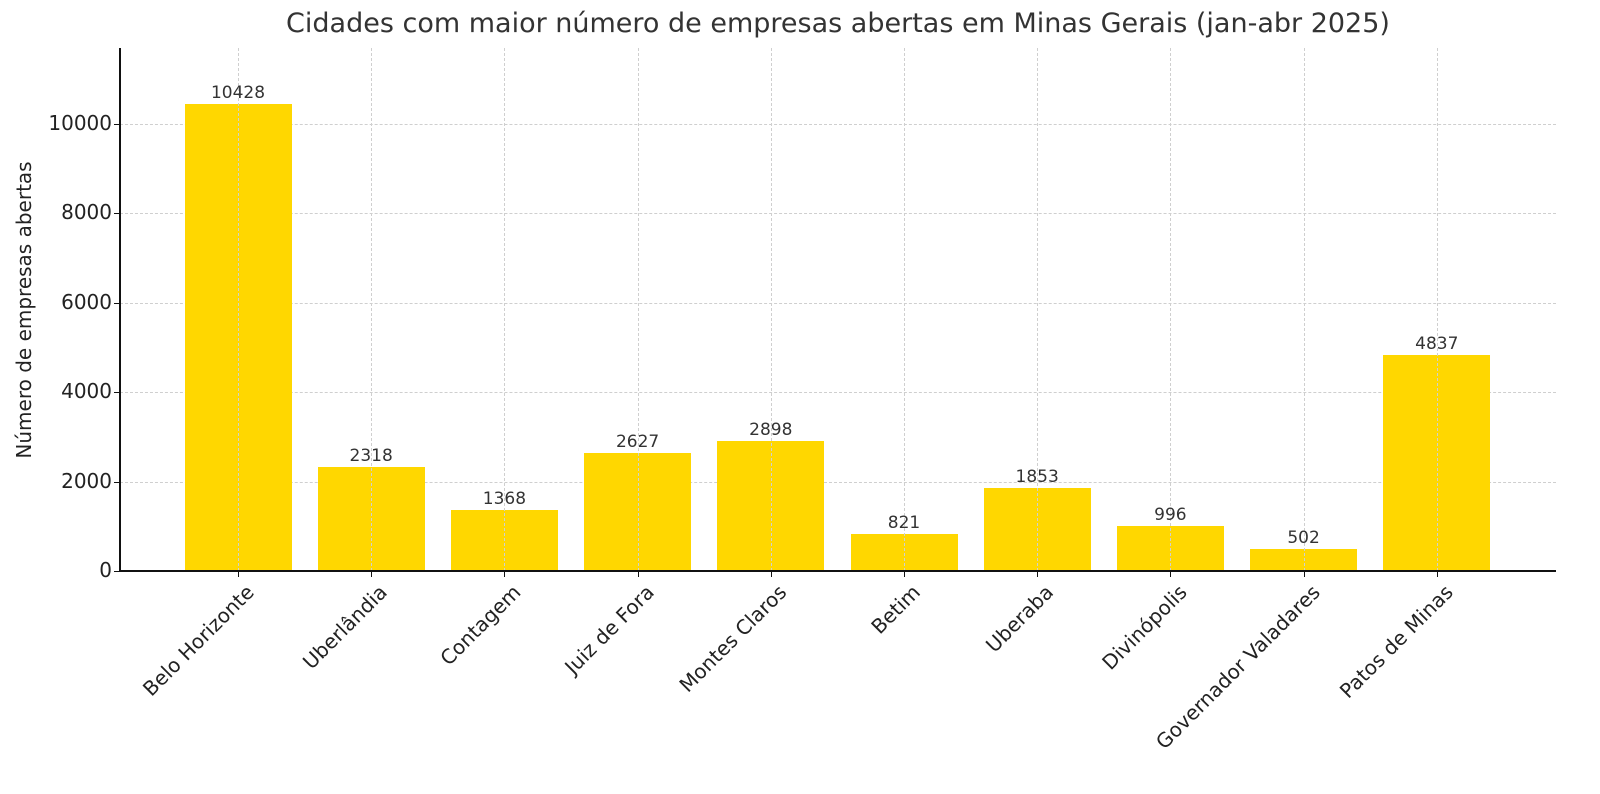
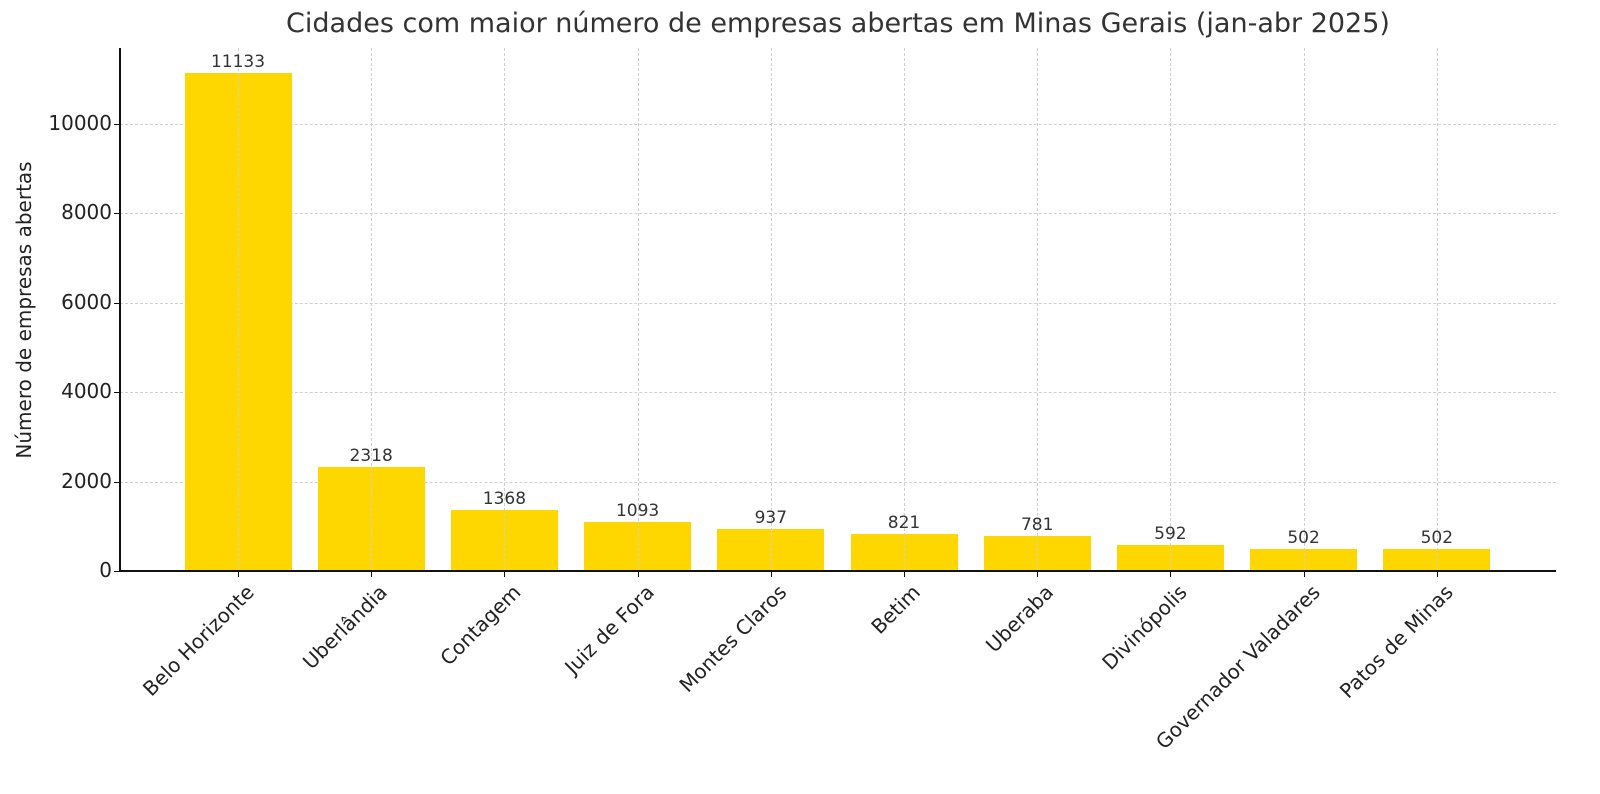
Belo Horizonte: 10428 -> 11133
Juiz de Fora: 2627 -> 1093
Montes Claros: 2898 -> 937
Uberaba: 1853 -> 781
Divinópolis: 996 -> 592
Patos de Minas: 4837 -> 502
